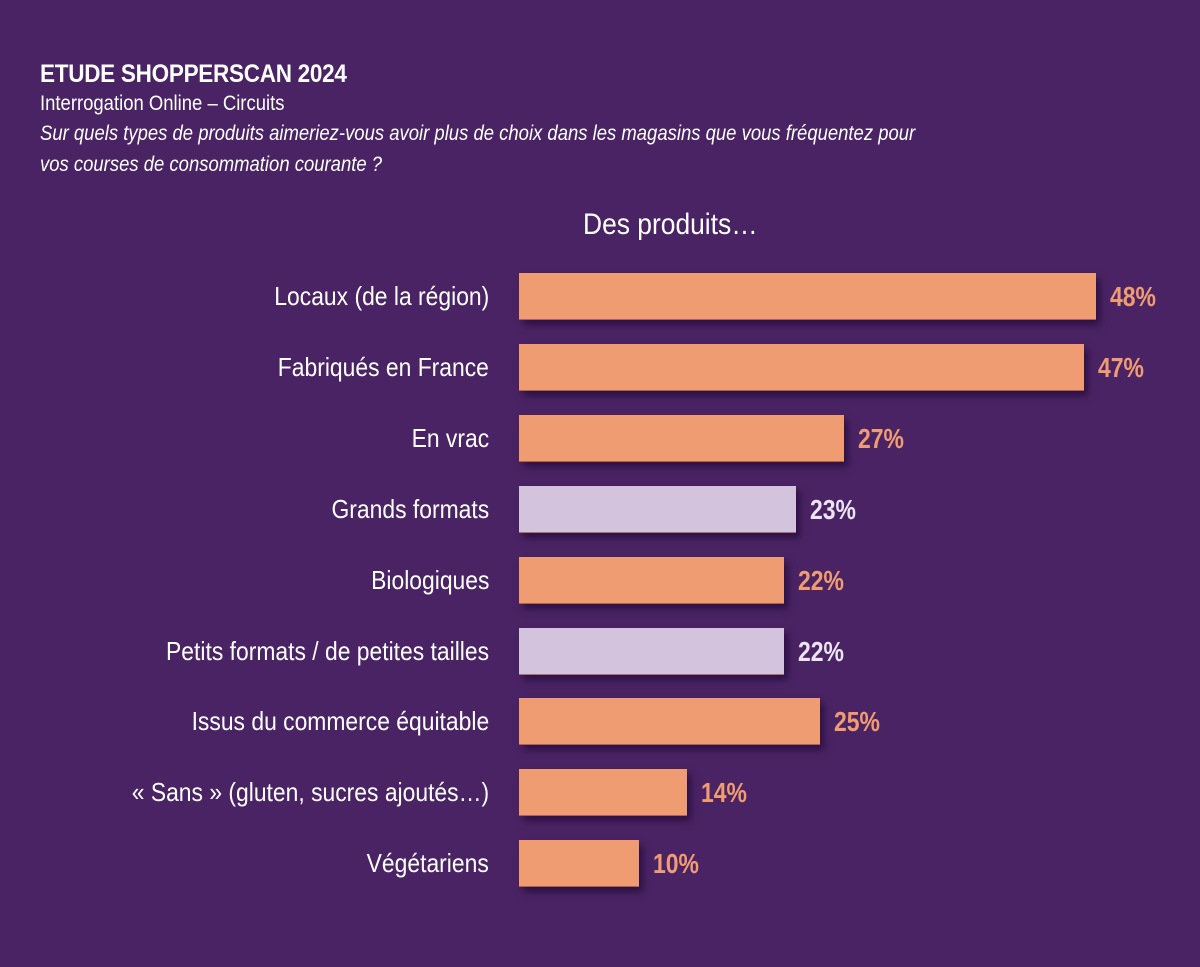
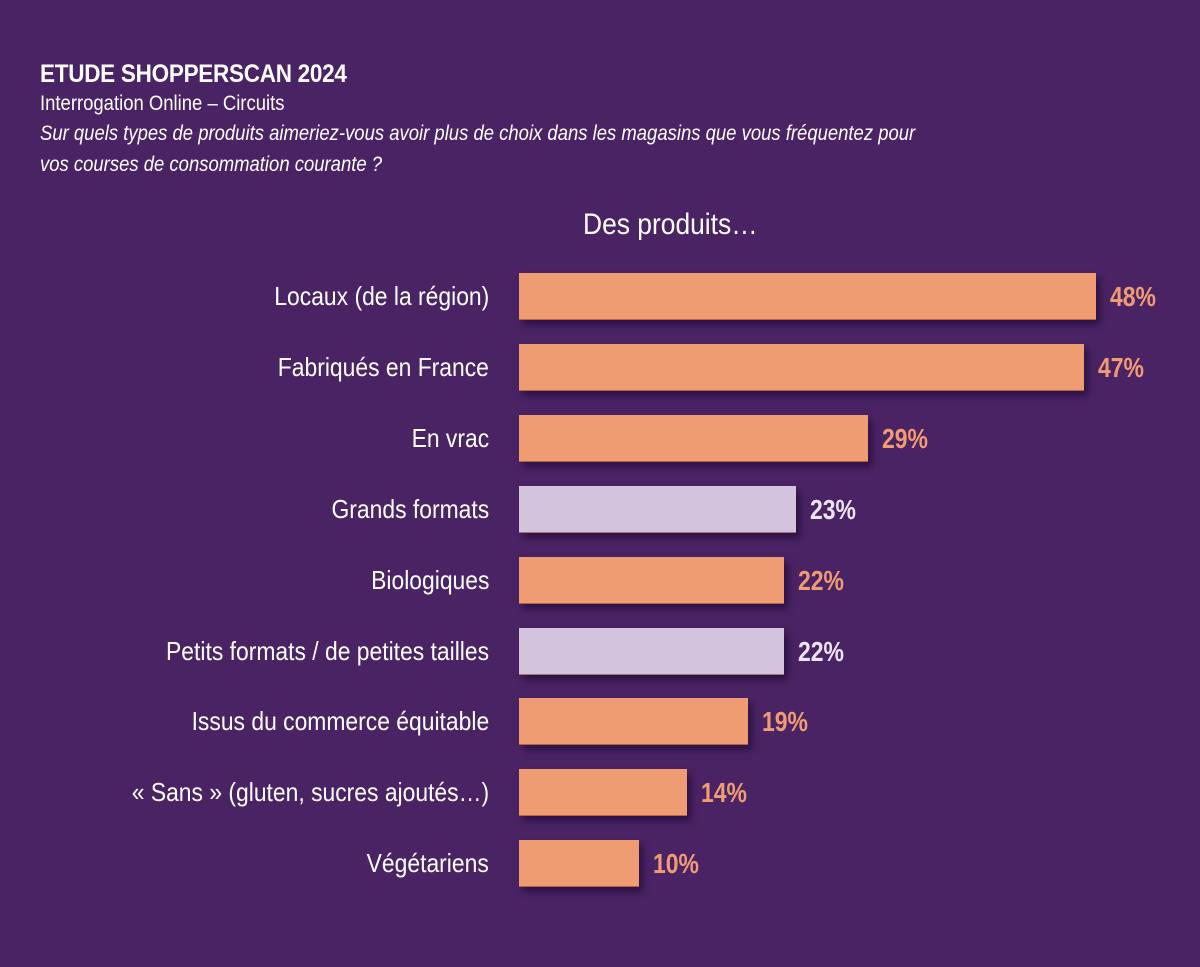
En vrac: 27% -> 29%
Issus du commerce équitable: 25% -> 19%
